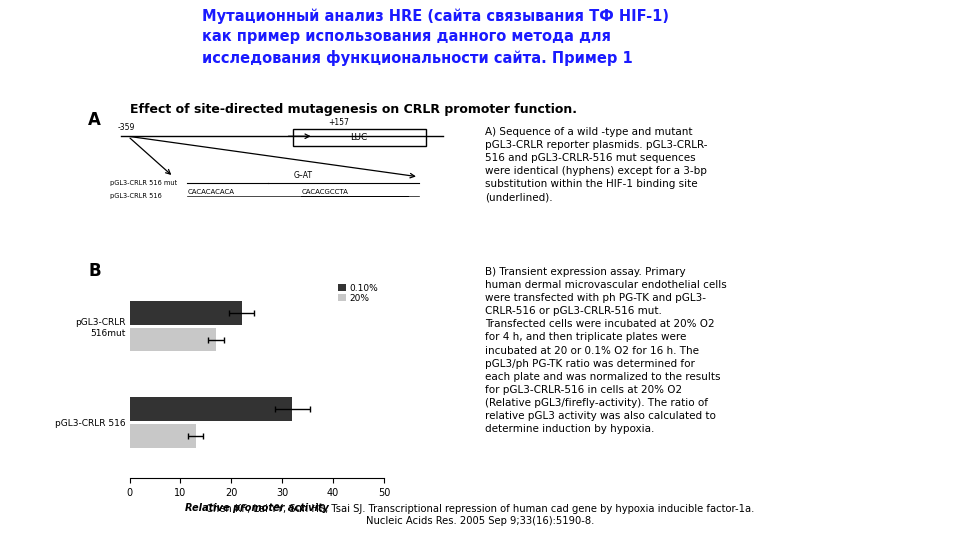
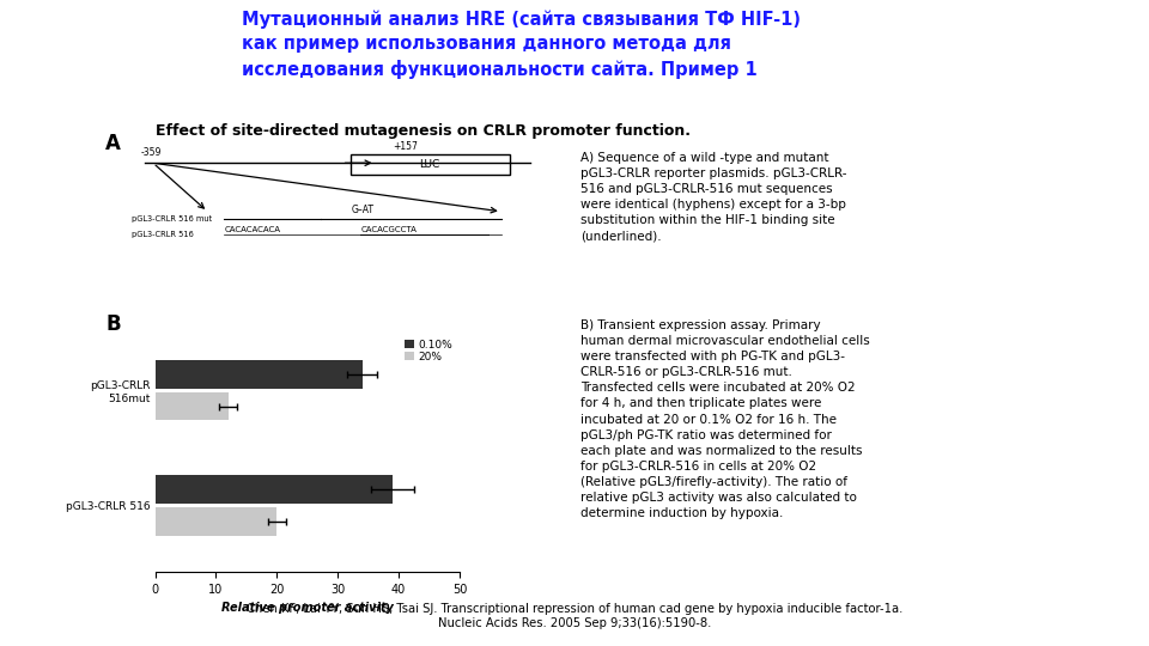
0.10%/pGL3-CRLR 516mut: 22 -> 34
20%/pGL3-CRLR 516mut: 17 -> 12
0.10%/pGL3-CRLR 516: 32 -> 39
20%/pGL3-CRLR 516: 13 -> 20
